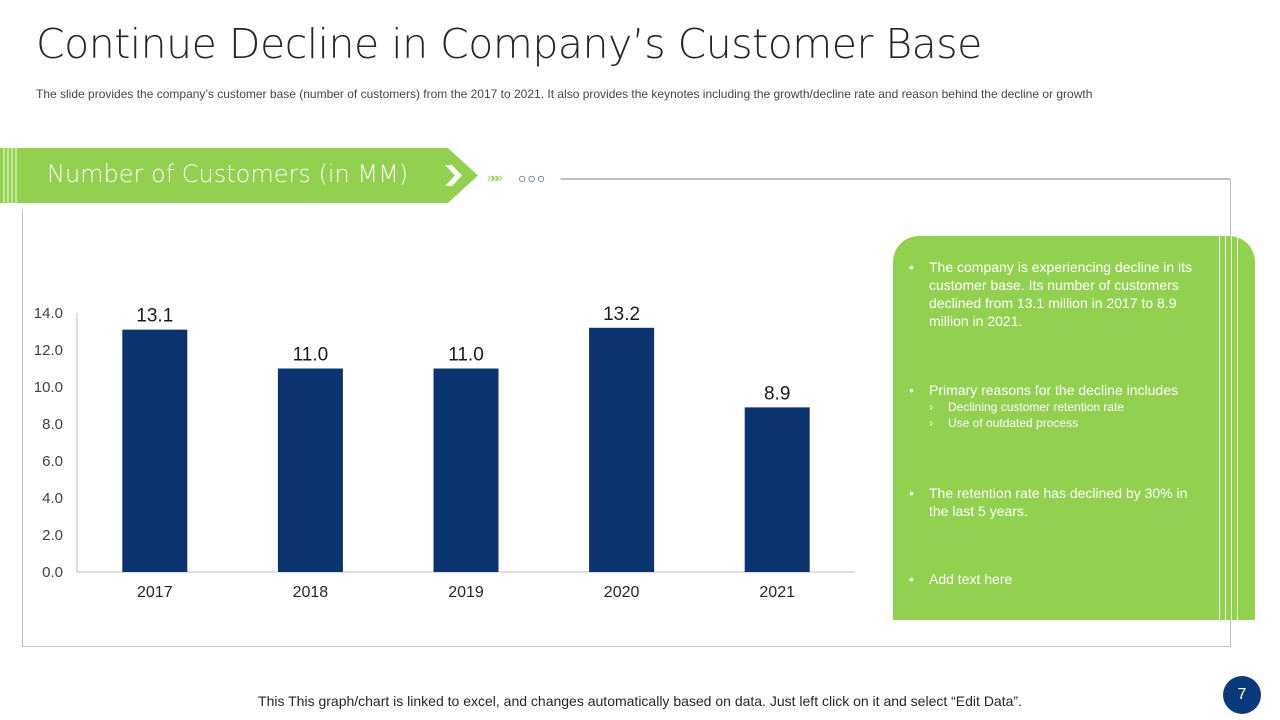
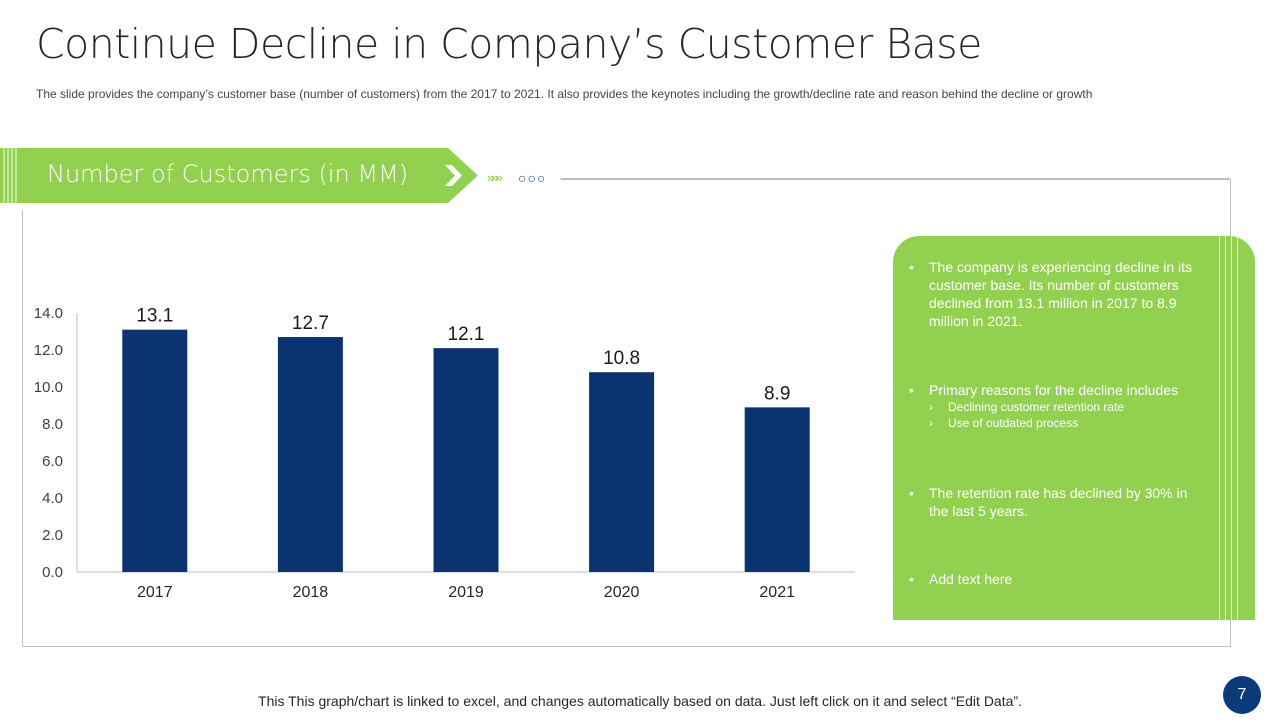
2018: 11.0 -> 12.7
2019: 11.0 -> 12.1
2020: 13.2 -> 10.8
